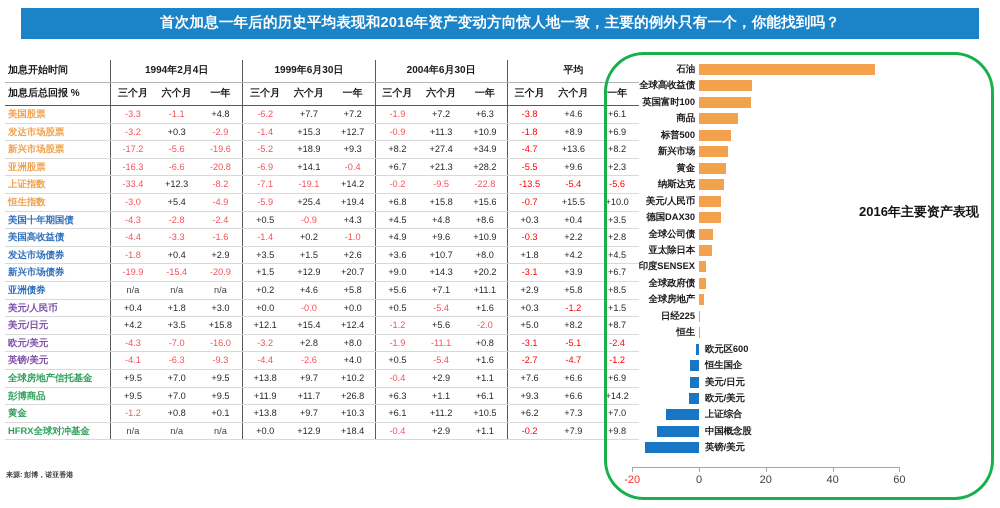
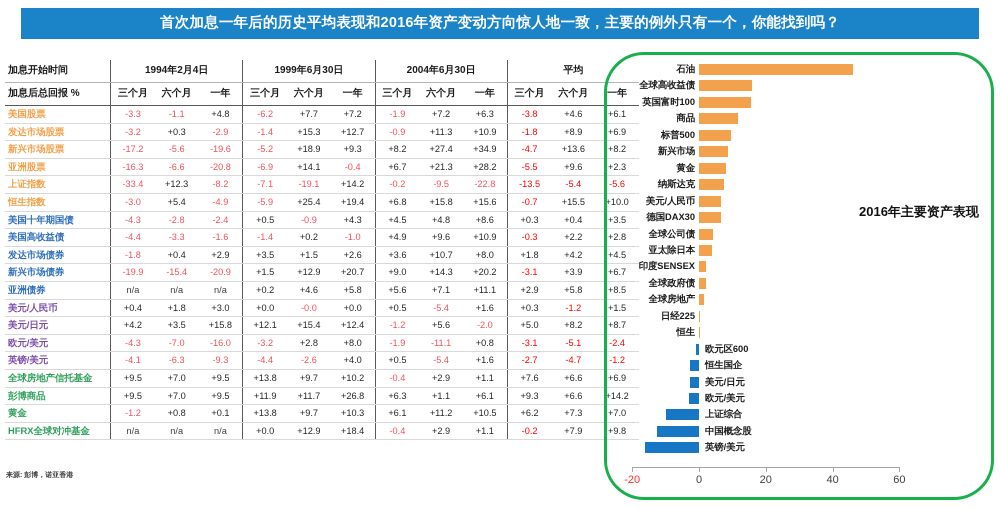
石油: 53 -> 46
